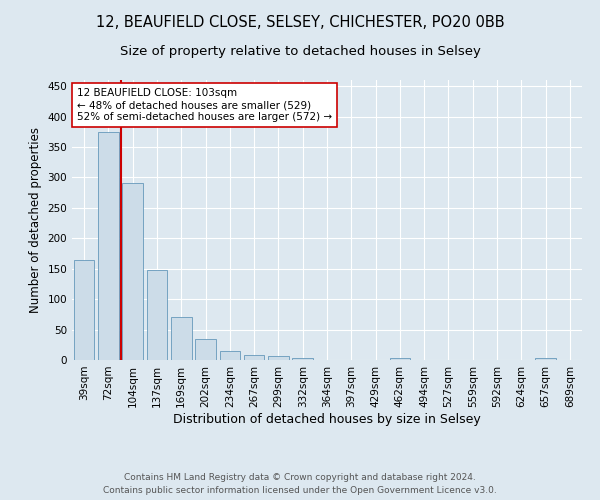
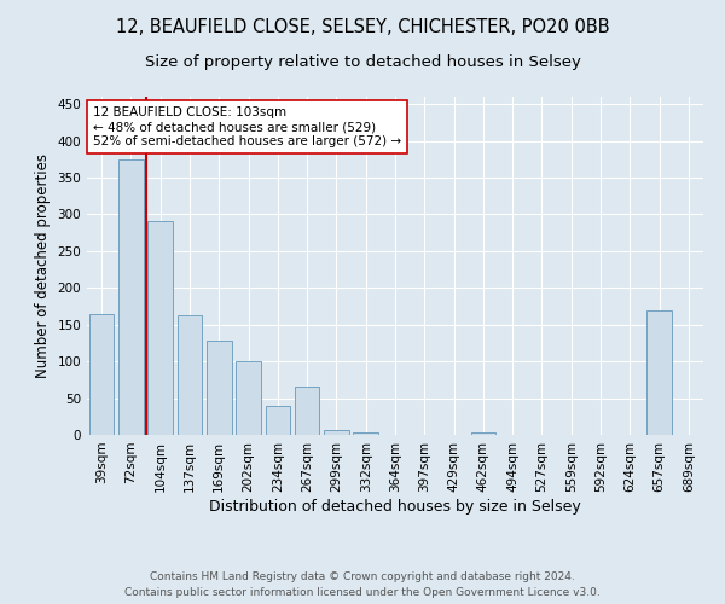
137sqm: 148 -> 162
169sqm: 70 -> 128
202sqm: 35 -> 100
234sqm: 15 -> 40
267sqm: 8 -> 66
657sqm: 4 -> 170
